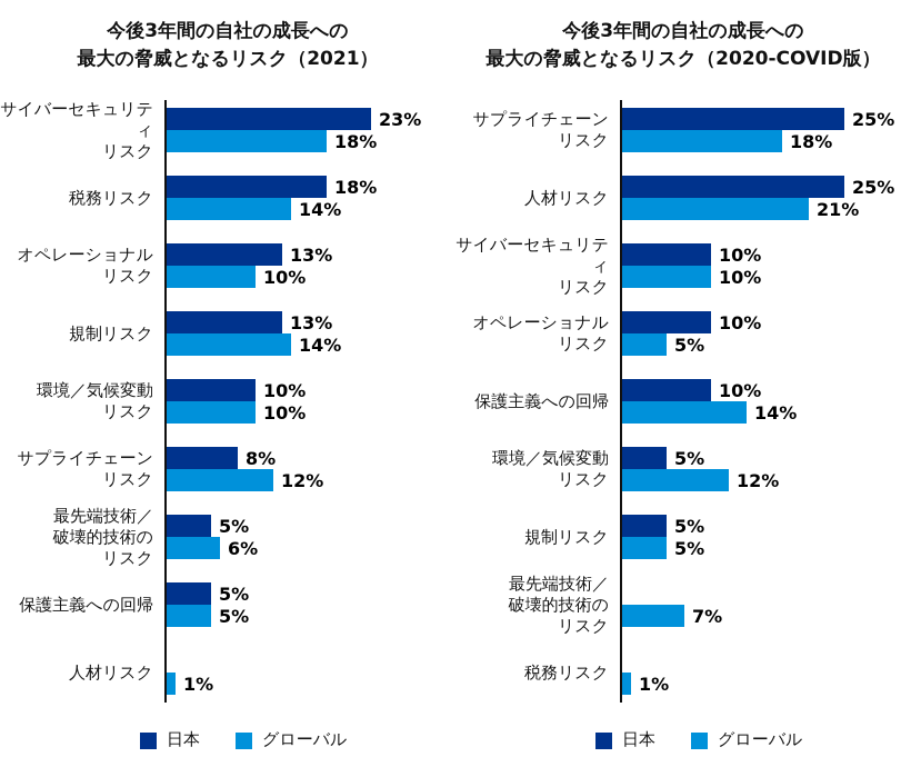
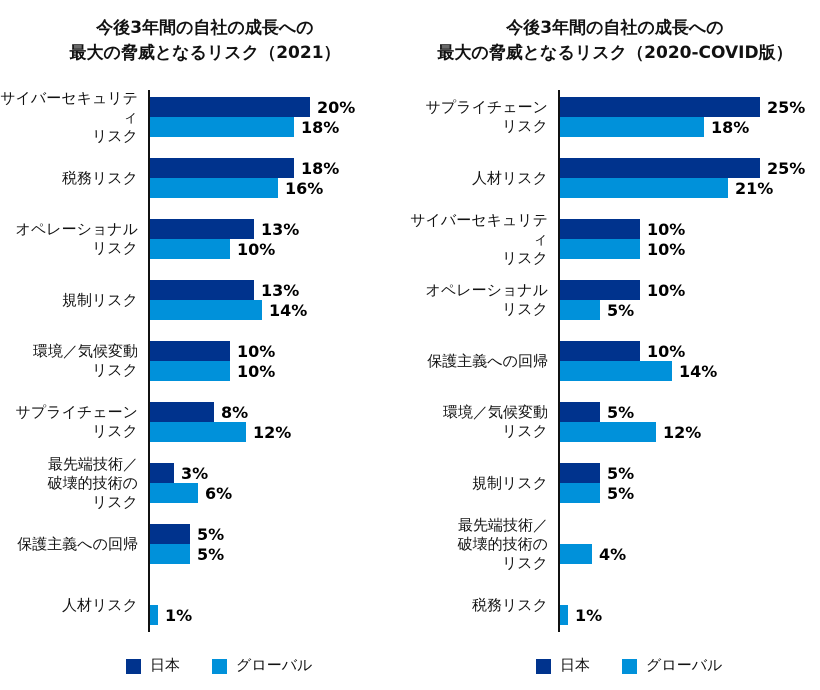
今後3年間の自社の成長への最大の脅威となるリスク（2021）/日本/サイバーセキュリティリスク: 23% -> 20%
今後3年間の自社の成長への最大の脅威となるリスク（2021）/グローバル/税務リスク: 14% -> 16%
今後3年間の自社の成長への最大の脅威となるリスク（2021）/日本/最先端技術／破壊的技術のリスク: 5% -> 3%
今後3年間の自社の成長への最大の脅威となるリスク（2020-COVID版）/グローバル/最先端技術／破壊的技術のリスク: 7% -> 4%
